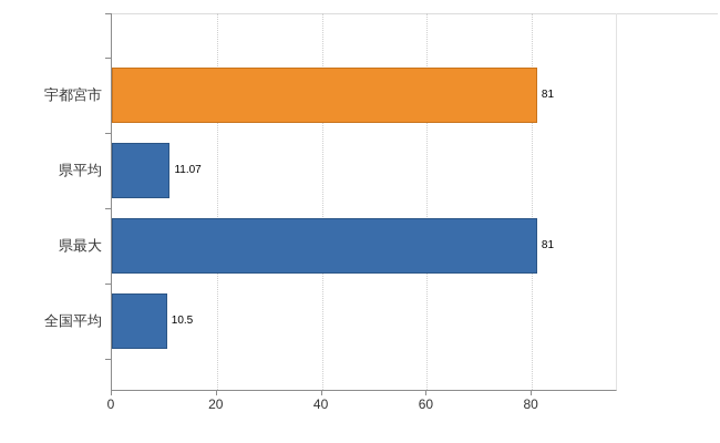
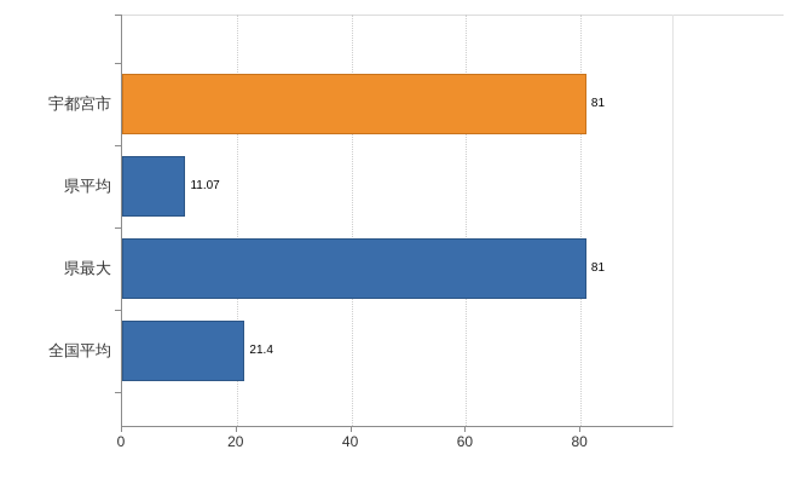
全国平均: 10.5 -> 21.4
